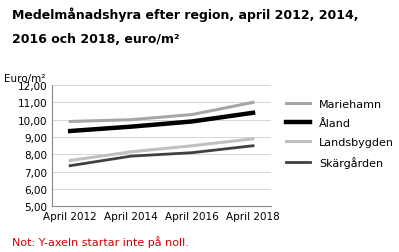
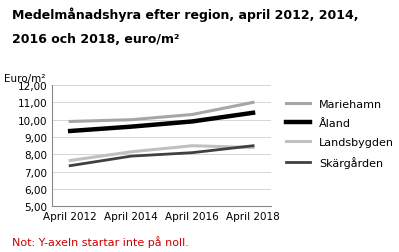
Landsbygden/April 2018: 8,9 -> 8,4
